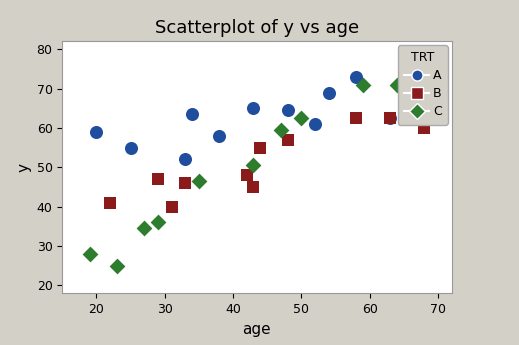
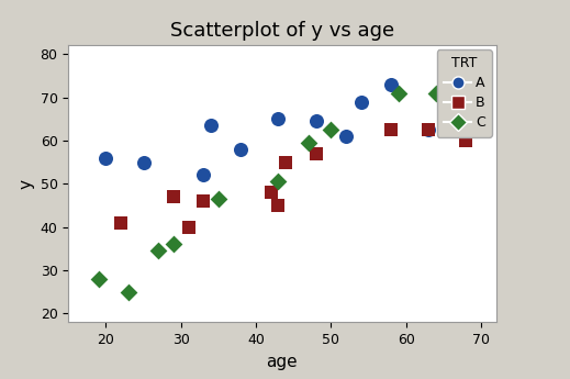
A/20: 59.0 -> 56.0
